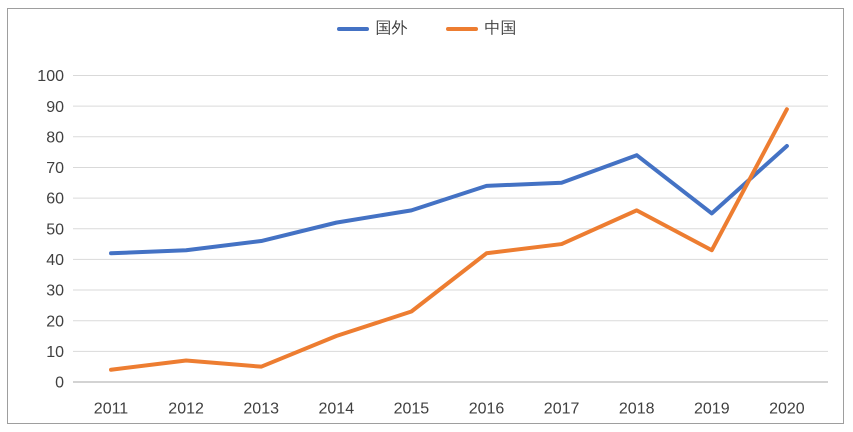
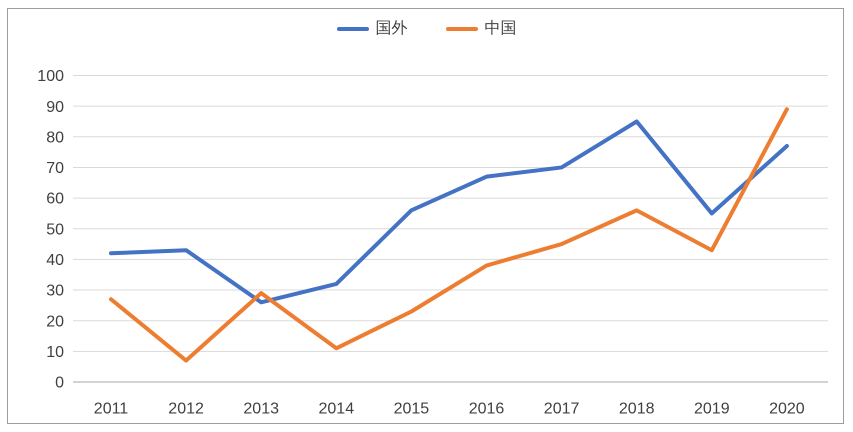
中国/2011: 4 -> 27
国外/2013: 46 -> 26
中国/2013: 5 -> 29
国外/2014: 52 -> 32
中国/2014: 15 -> 11
国外/2016: 64 -> 67
中国/2016: 42 -> 38
国外/2017: 65 -> 70
国外/2018: 74 -> 85
